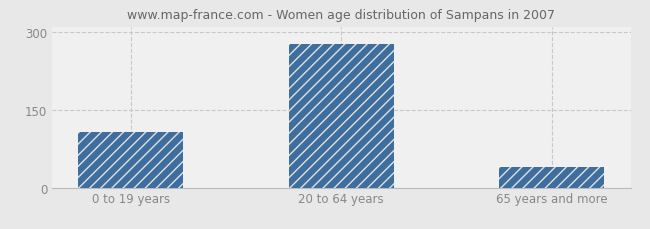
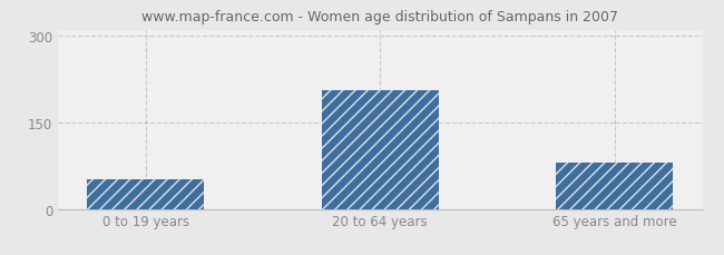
0 to 19 years: 107 -> 52
20 to 64 years: 277 -> 206
65 years and more: 40 -> 80
